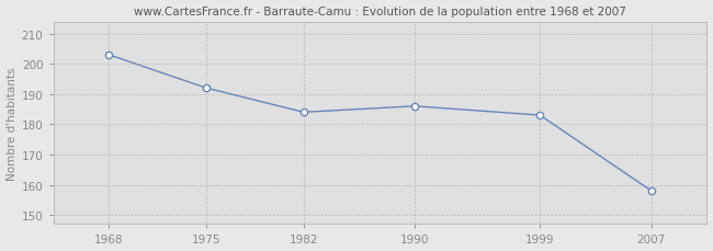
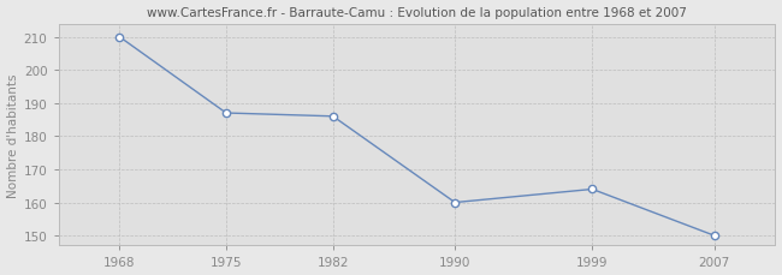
1968: 203 -> 210
1975: 192 -> 187
1982: 184 -> 186
1990: 186 -> 160
1999: 183 -> 164
2007: 158 -> 150
